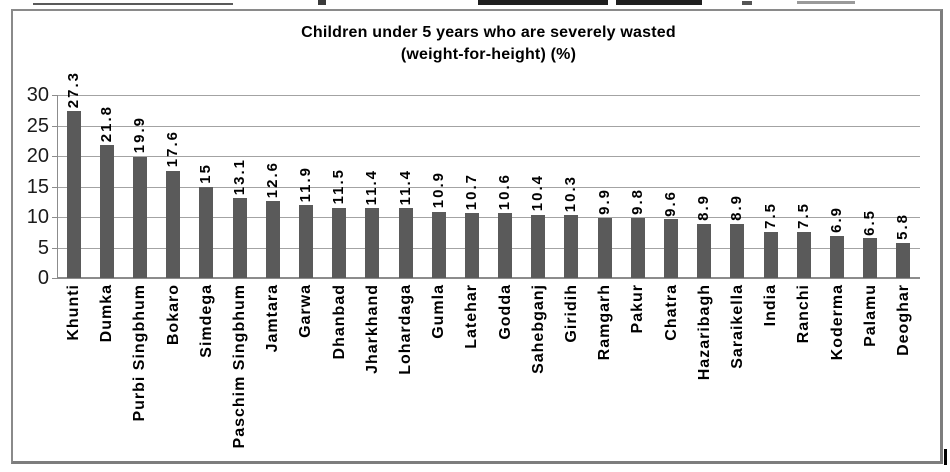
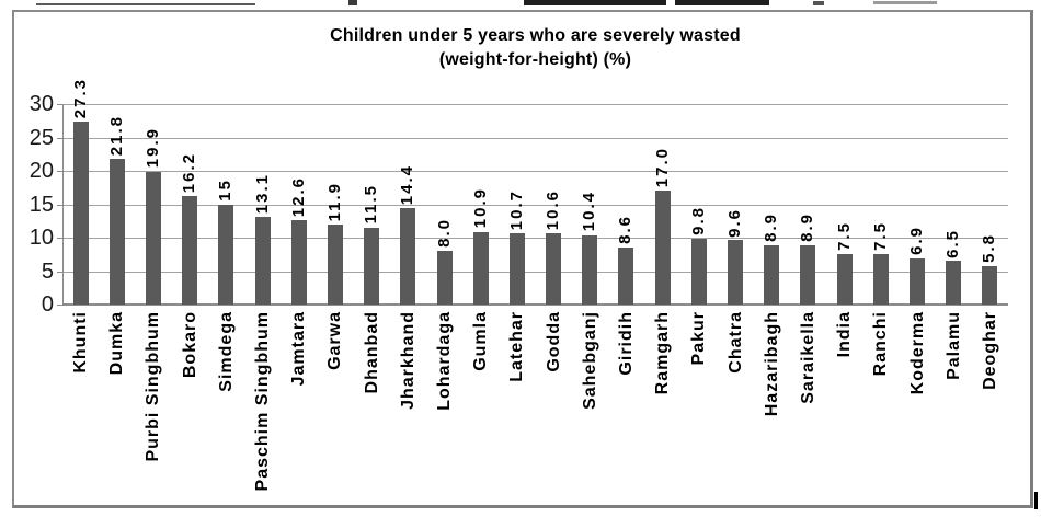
Bokaro: 17.6 -> 16.2
Jharkhand: 11.4 -> 14.4
Lohardaga: 11.4 -> 8.0
Giridih: 10.3 -> 8.6
Ramgarh: 9.9 -> 17.0
